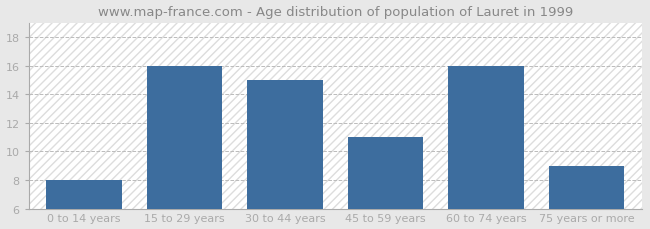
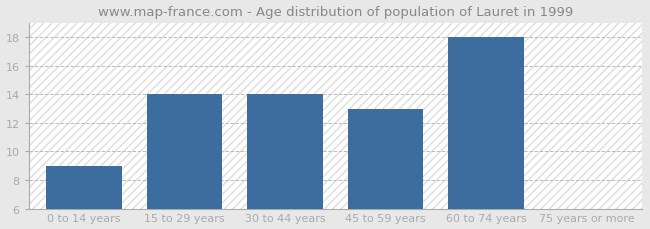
0 to 14 years: 8 -> 9
15 to 29 years: 16 -> 14
30 to 44 years: 15 -> 14
45 to 59 years: 11 -> 13
60 to 74 years: 16 -> 18
75 years or more: 9 -> 6
